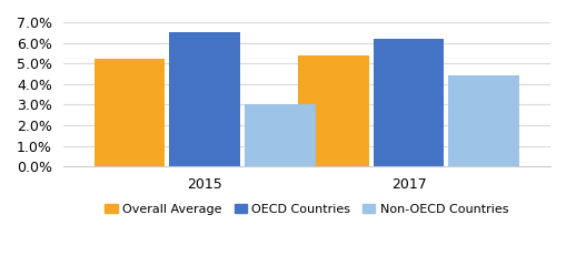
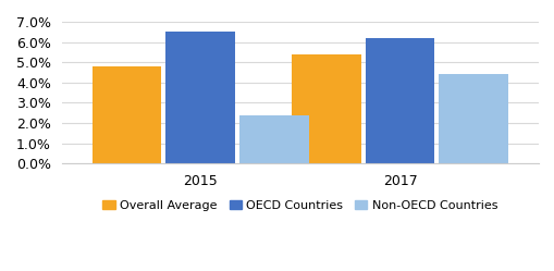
Overall Average/2015: 5.2% -> 4.8%
Non-OECD Countries/2015: 3.0% -> 2.4%
